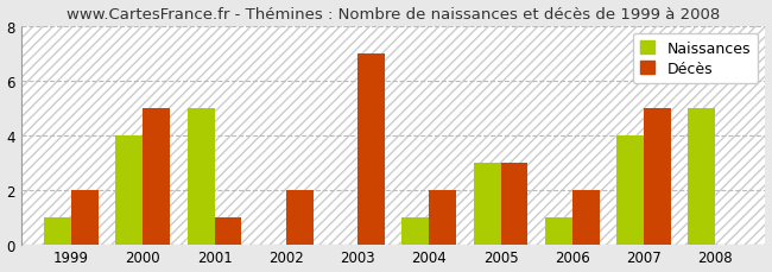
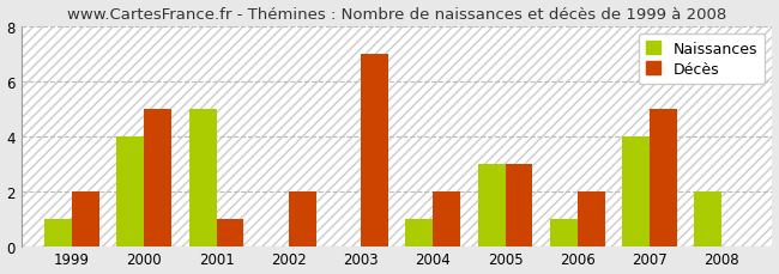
Naissances/2008: 5 -> 2
